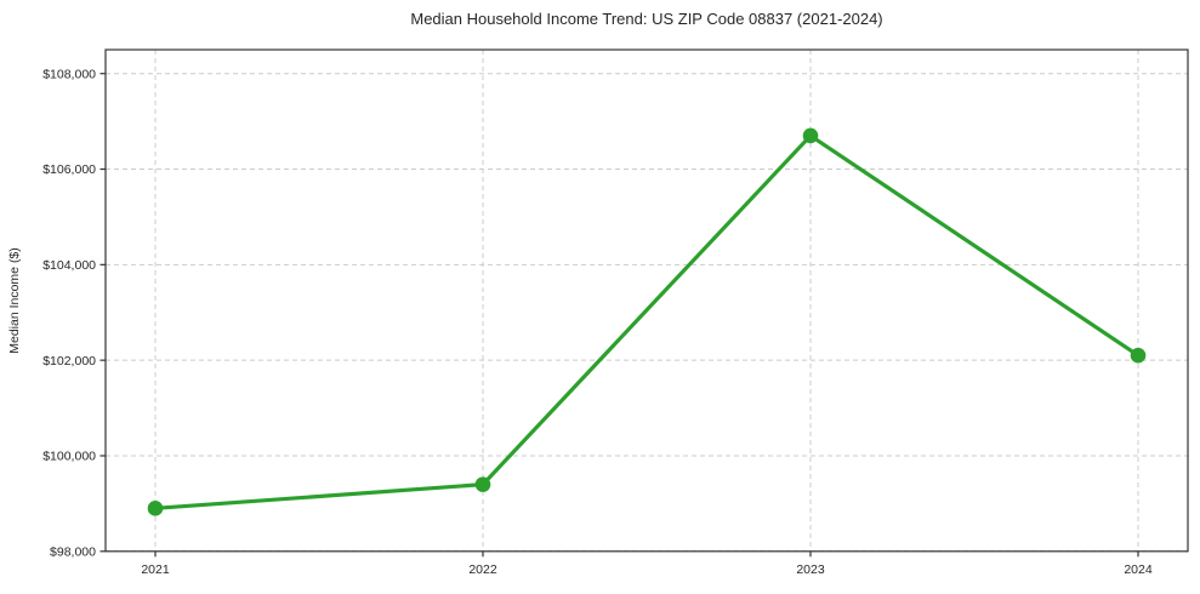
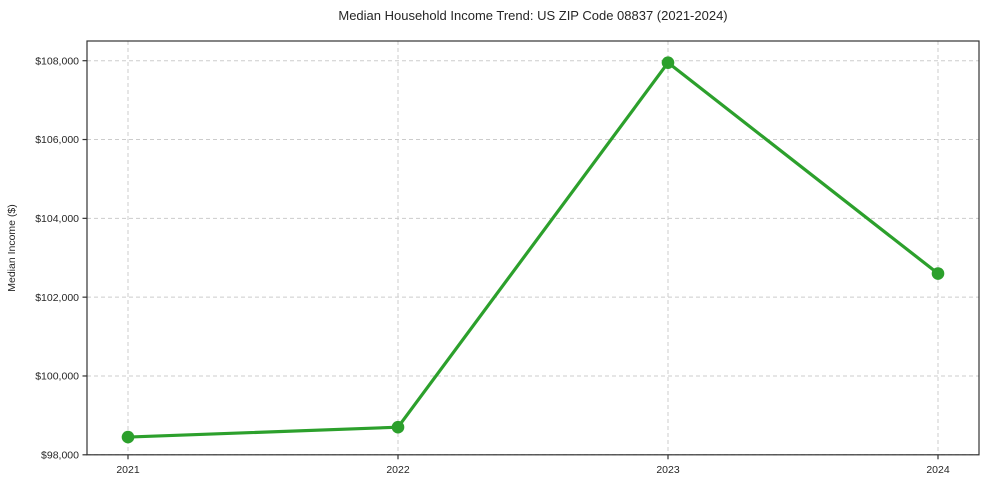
2021: $98900 -> $98400
2022: $99400 -> $98700
2023: $106700 -> $108000
2024: $102100 -> $102600
